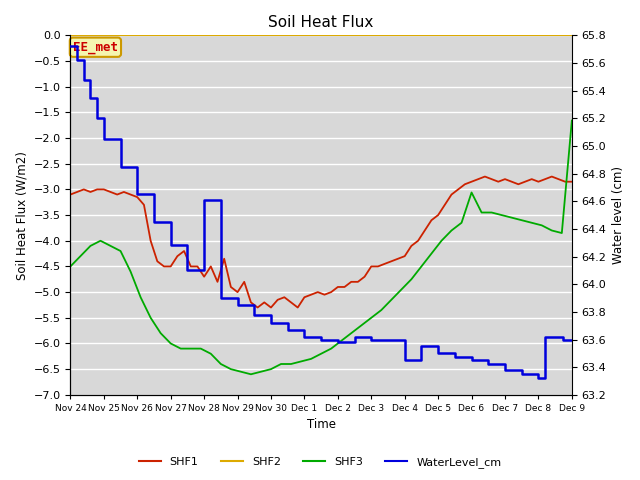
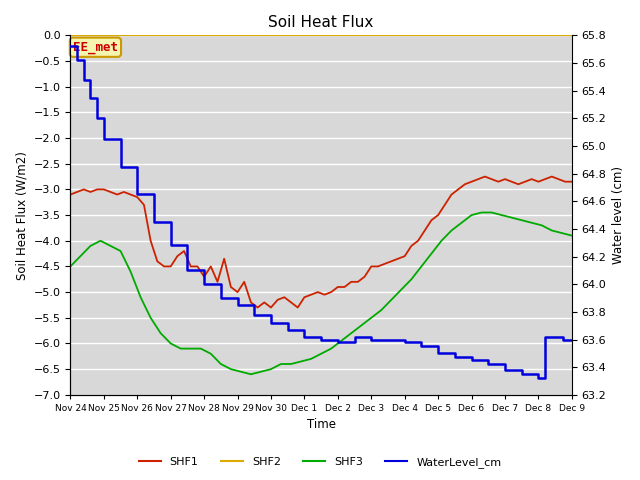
WaterLevel_cm/Nov 28: 64.61 -> 64.00
WaterLevel_cm/Dec 4: 63.45 -> 63.58
SHF3/Dec 6: -3.06 -> -3.50
SHF3/Dec 9: -1.66 -> -3.90
